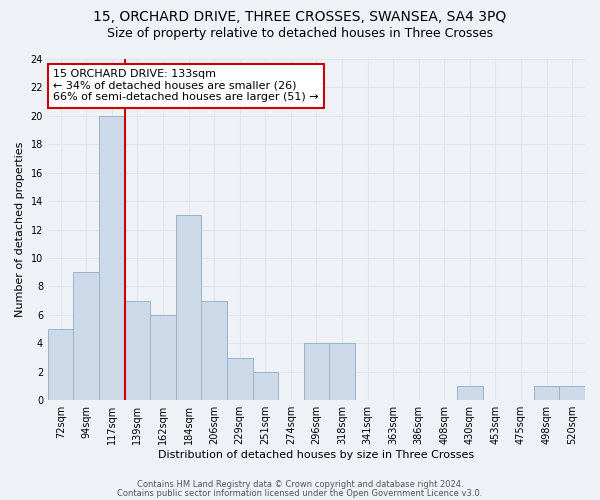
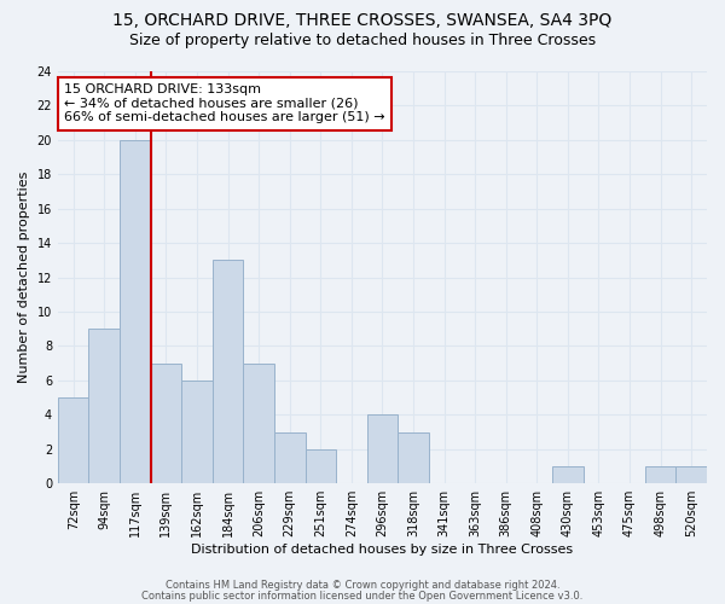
318sqm: 4 -> 3
